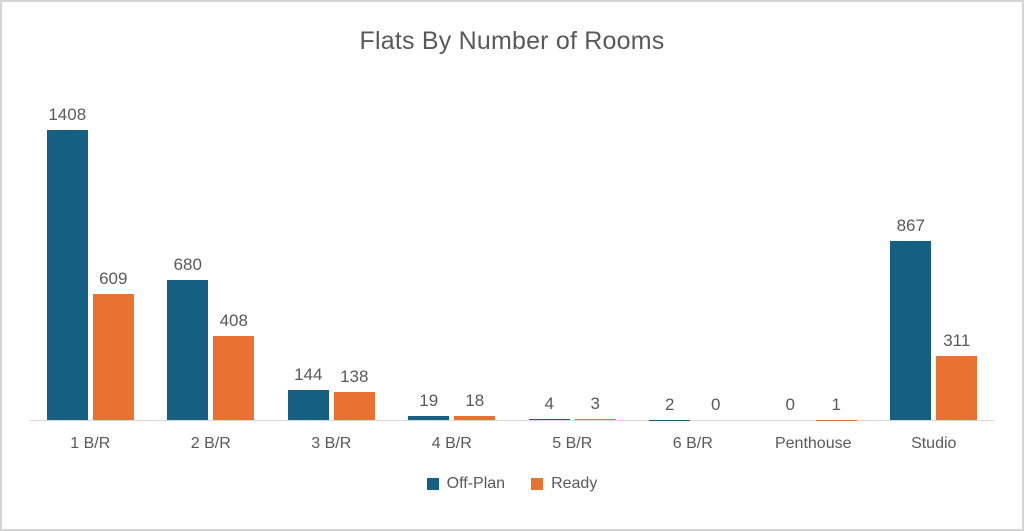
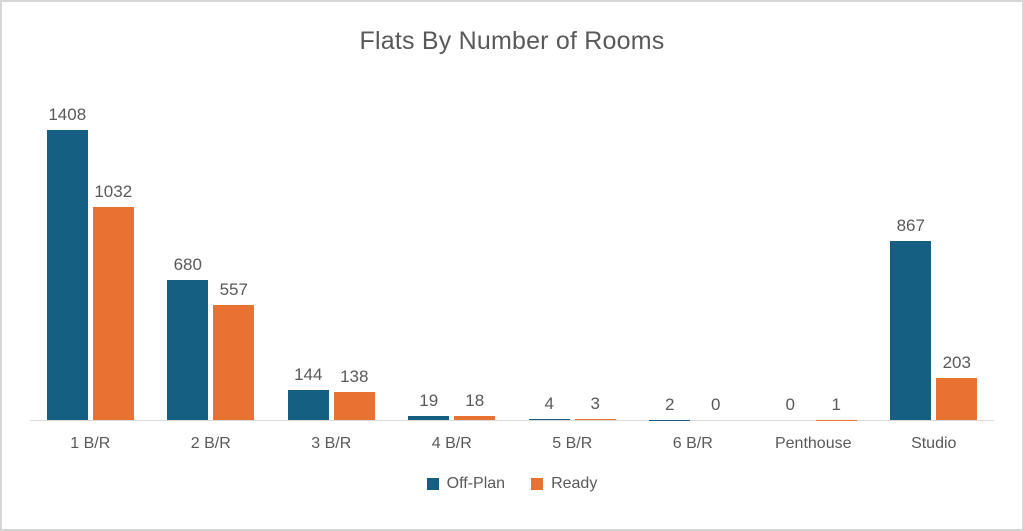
Ready/1 B/R: 609 -> 1032
Ready/2 B/R: 408 -> 557
Ready/Studio: 311 -> 203
